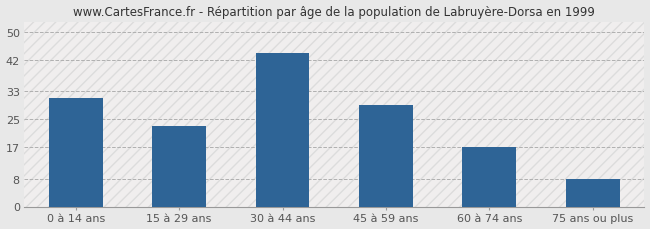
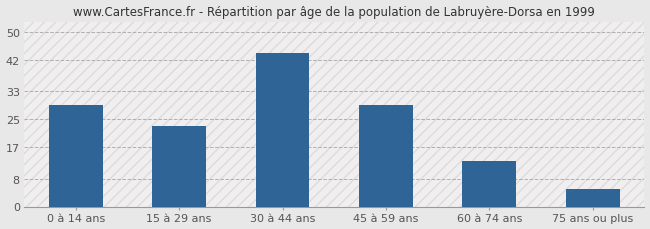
0 à 14 ans: 31 -> 29
60 à 74 ans: 17 -> 13
75 ans ou plus: 8 -> 5
